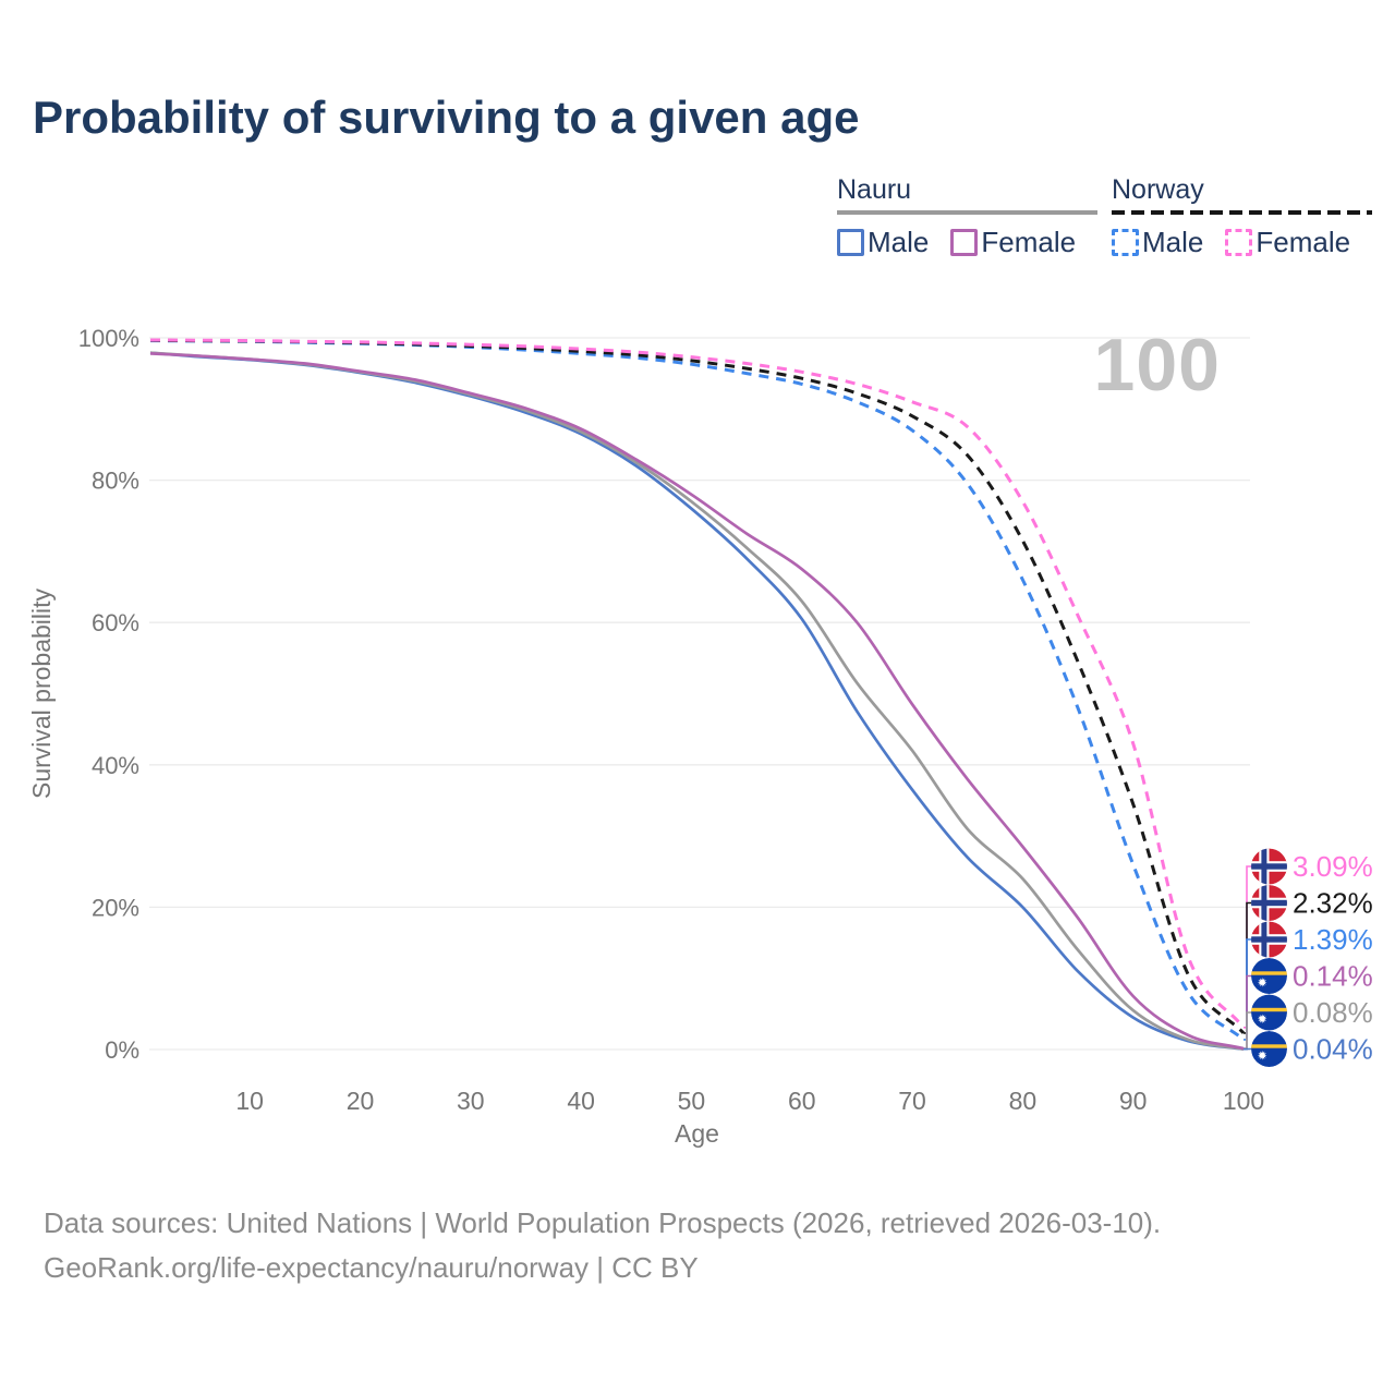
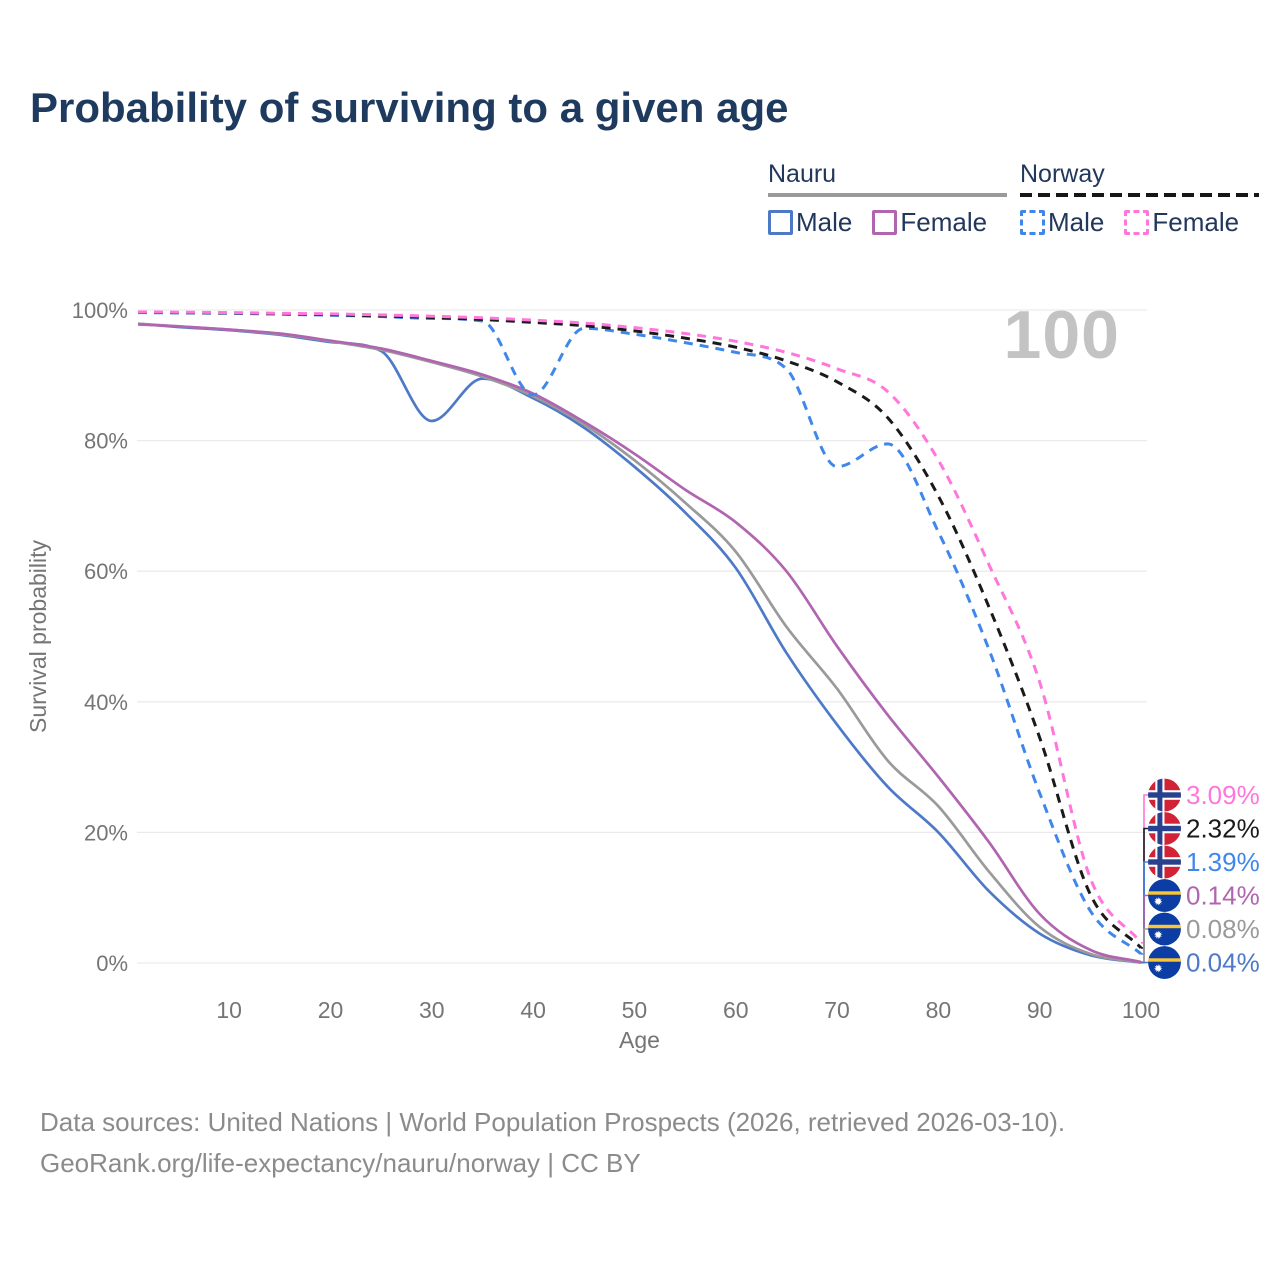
Nauru Male/30: 92% -> 83%
Norway Male/40: 98% -> 87%
Norway Male/70: 87% -> 76%
